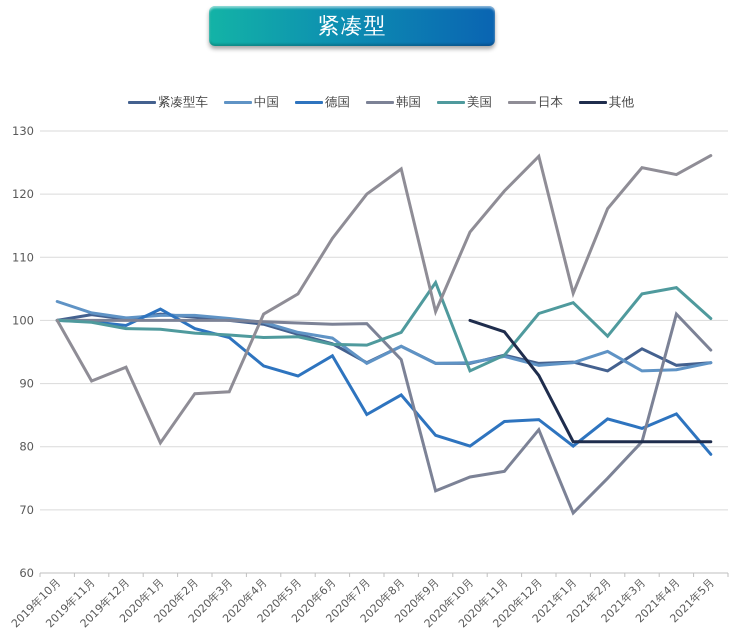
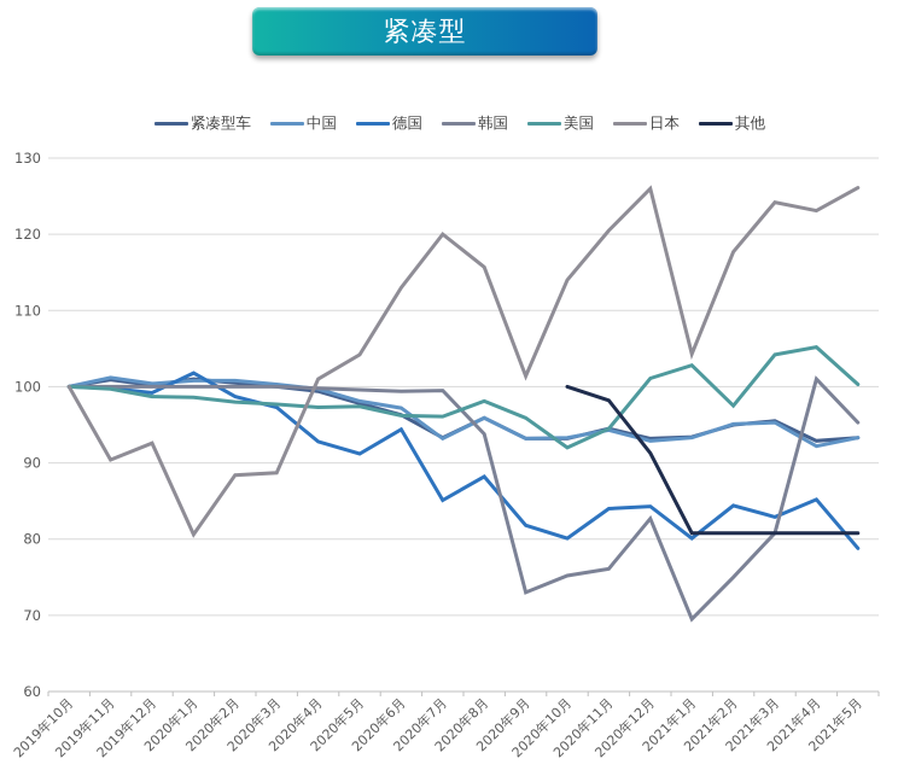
中国/2019年10月: 103 -> 100
日本/2020年8月: 124 -> 116
美国/2020年9月: 106 -> 96
紧凑型车/2021年2月: 92 -> 95
中国/2021年3月: 92 -> 95
